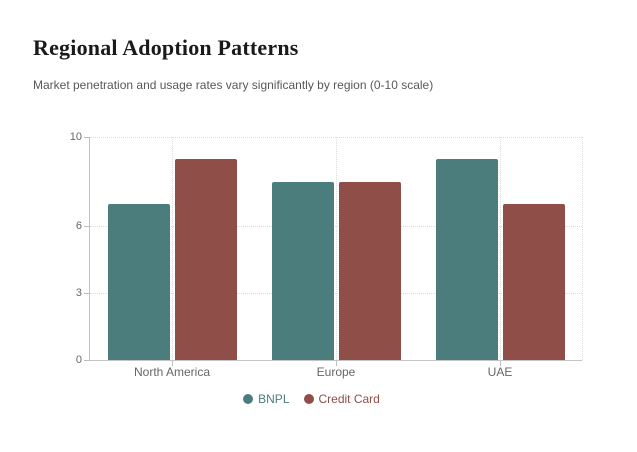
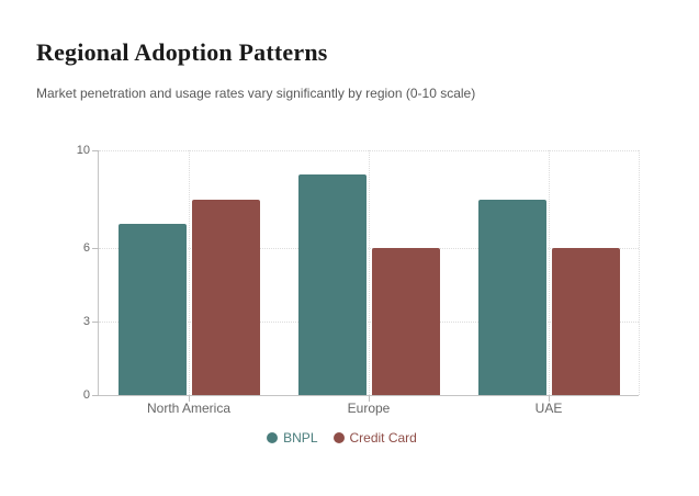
Credit Card/North America: 9 -> 8
BNPL/Europe: 8 -> 9
Credit Card/Europe: 8 -> 6
BNPL/UAE: 9 -> 8
Credit Card/UAE: 7 -> 6
